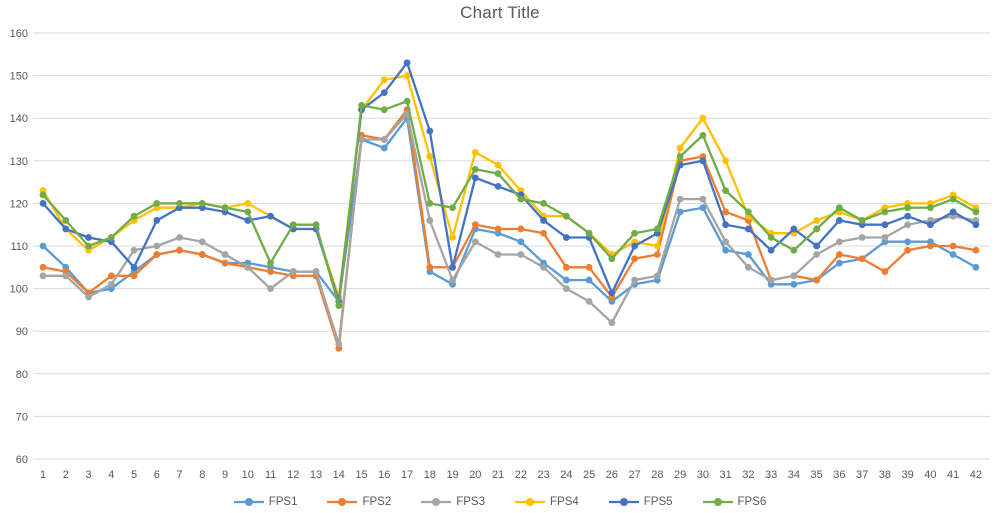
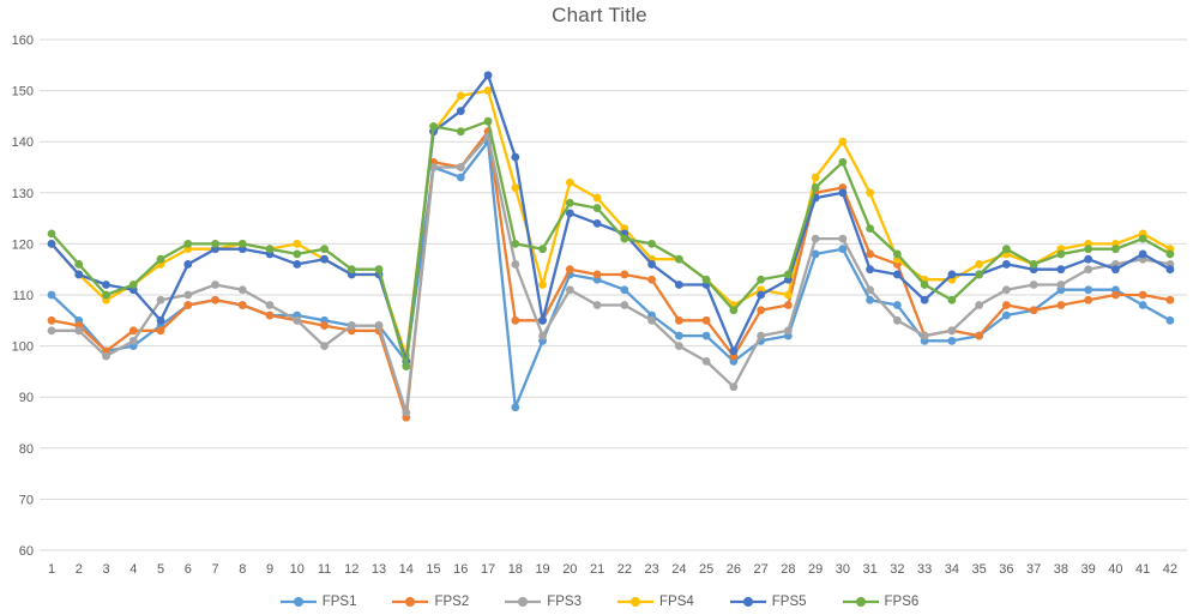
FPS4/1: 123 -> 120
FPS6/11: 106 -> 119
FPS1/18: 104 -> 88
FPS5/35: 110 -> 114
FPS2/38: 104 -> 108
